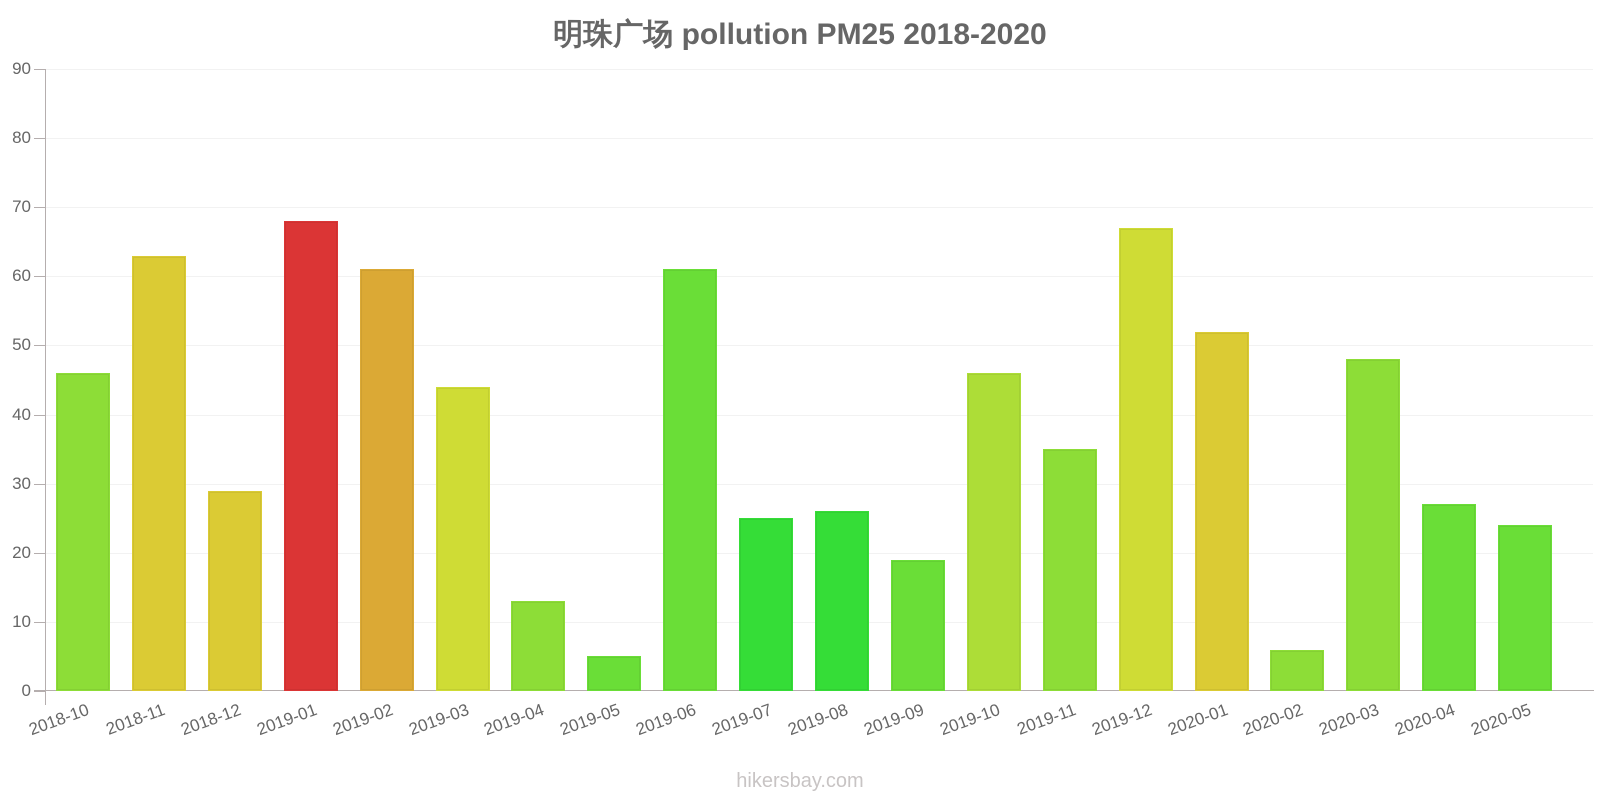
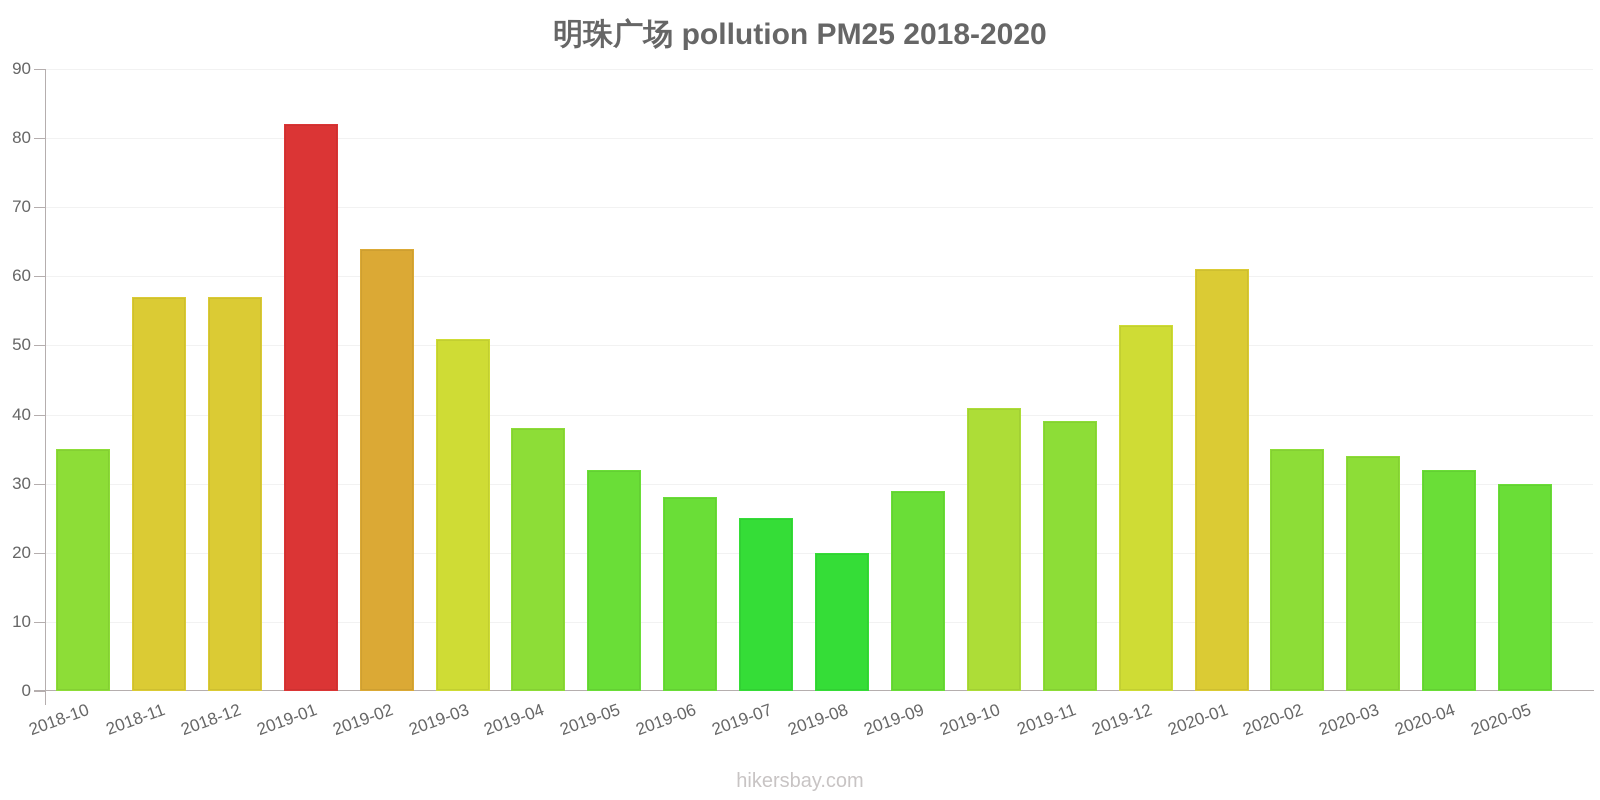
2018-10: 46 -> 35
2018-11: 63 -> 57
2018-12: 29 -> 57
2019-01: 68 -> 82
2019-02: 61 -> 64
2019-03: 44 -> 51
2019-04: 13 -> 38
2019-05: 5 -> 32
2019-06: 61 -> 28
2019-08: 26 -> 20
2019-09: 19 -> 29
2019-10: 46 -> 41
2019-11: 35 -> 39
2019-12: 67 -> 53
2020-01: 52 -> 61
2020-02: 6 -> 35
2020-03: 48 -> 34
2020-04: 27 -> 32
2020-05: 24 -> 30
